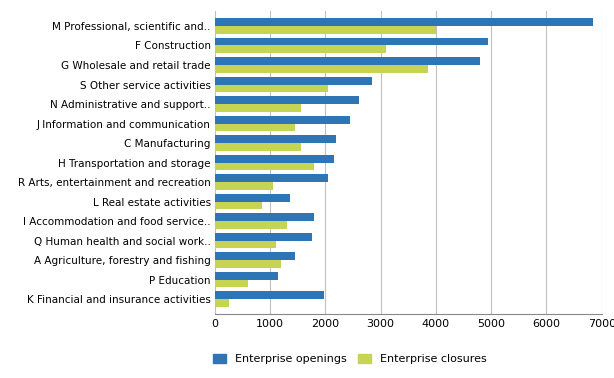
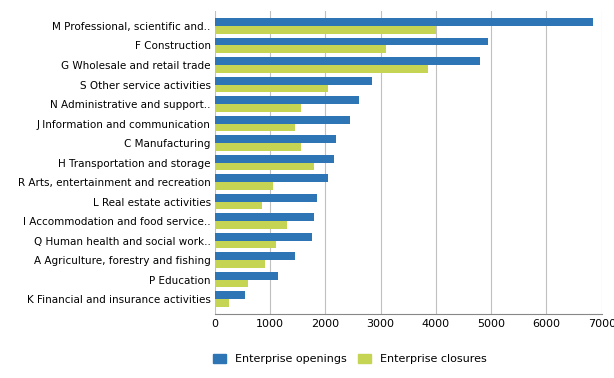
Enterprise openings/L Real estate activities: 1360 -> 1850
Enterprise closures/A Agriculture, forestry and fishing: 1200 -> 900
Enterprise openings/K Financial and insurance activities: 1980 -> 550
